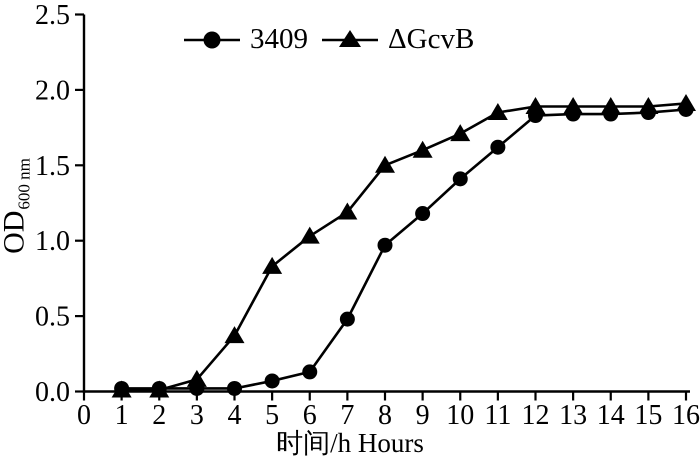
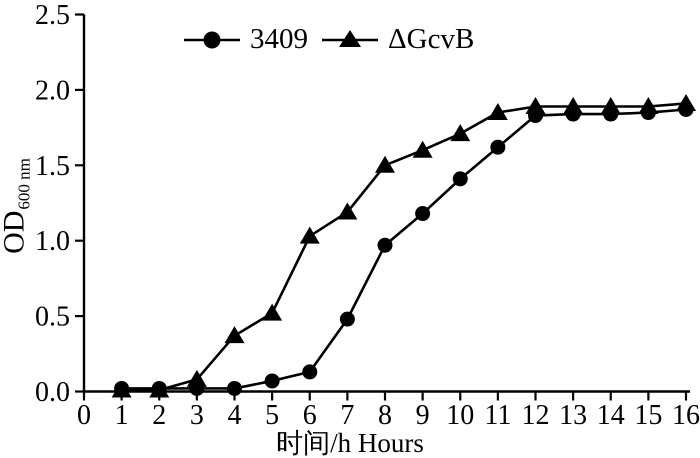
ΔGcvB/5: 0.83 -> 0.52
